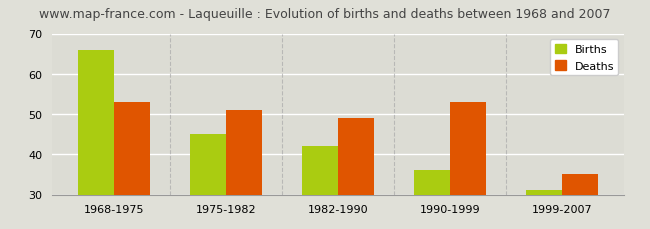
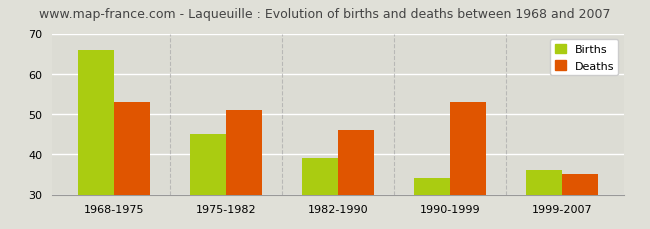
Births/1982-1990: 42 -> 39
Deaths/1982-1990: 49 -> 46
Births/1990-1999: 36 -> 34
Births/1999-2007: 31 -> 36
